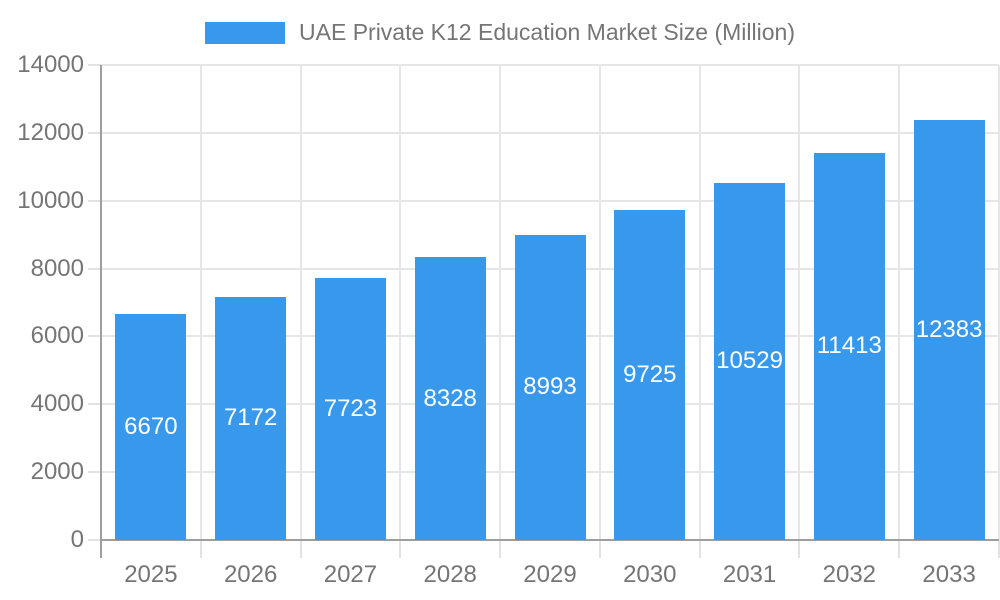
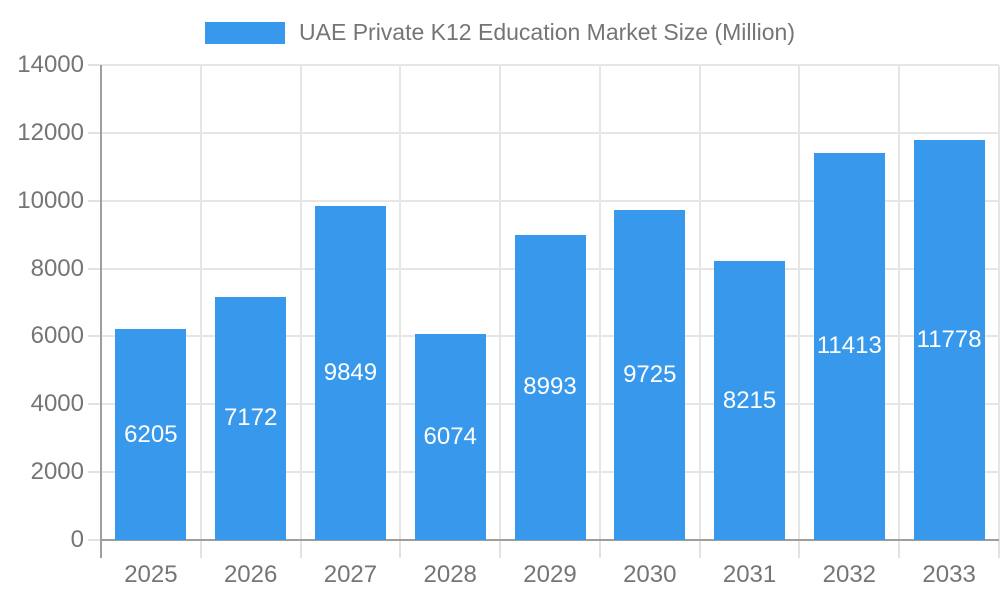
2025: 6670 -> 6205
2027: 7723 -> 9849
2028: 8328 -> 6074
2031: 10529 -> 8215
2033: 12383 -> 11778
